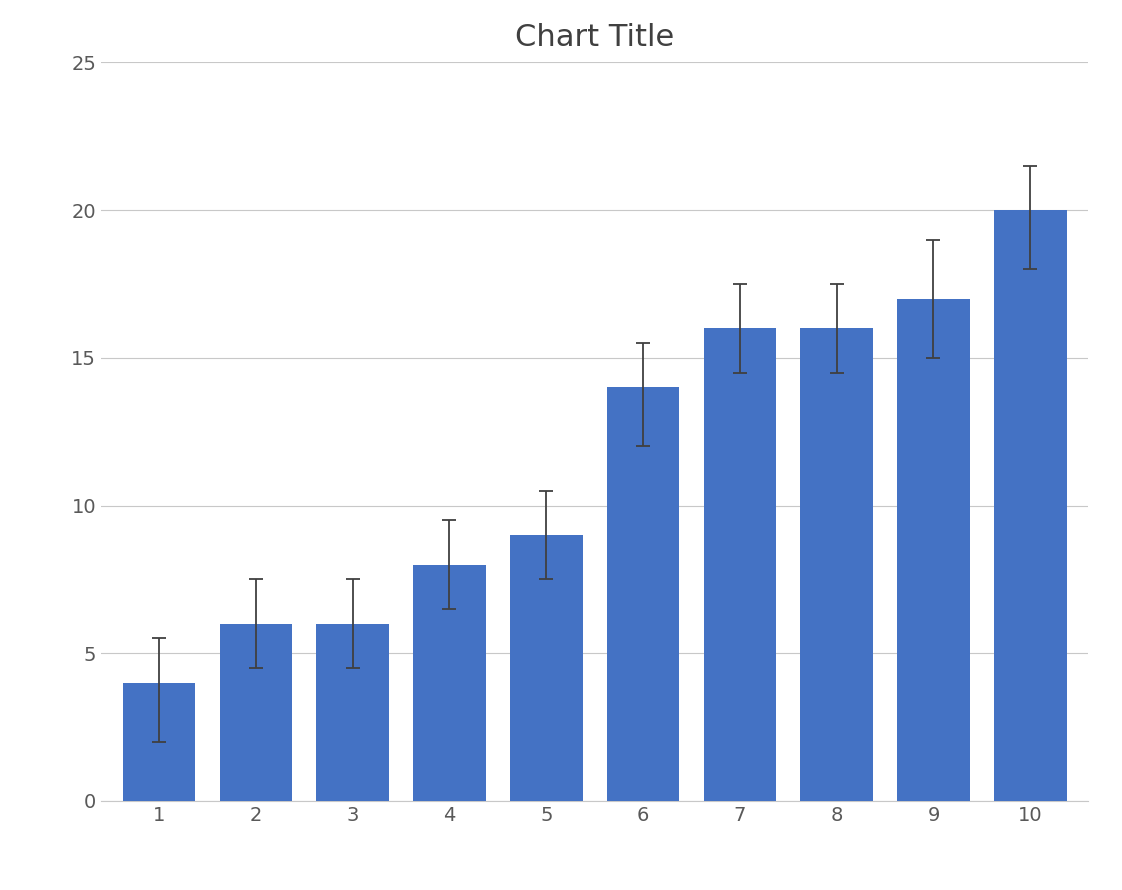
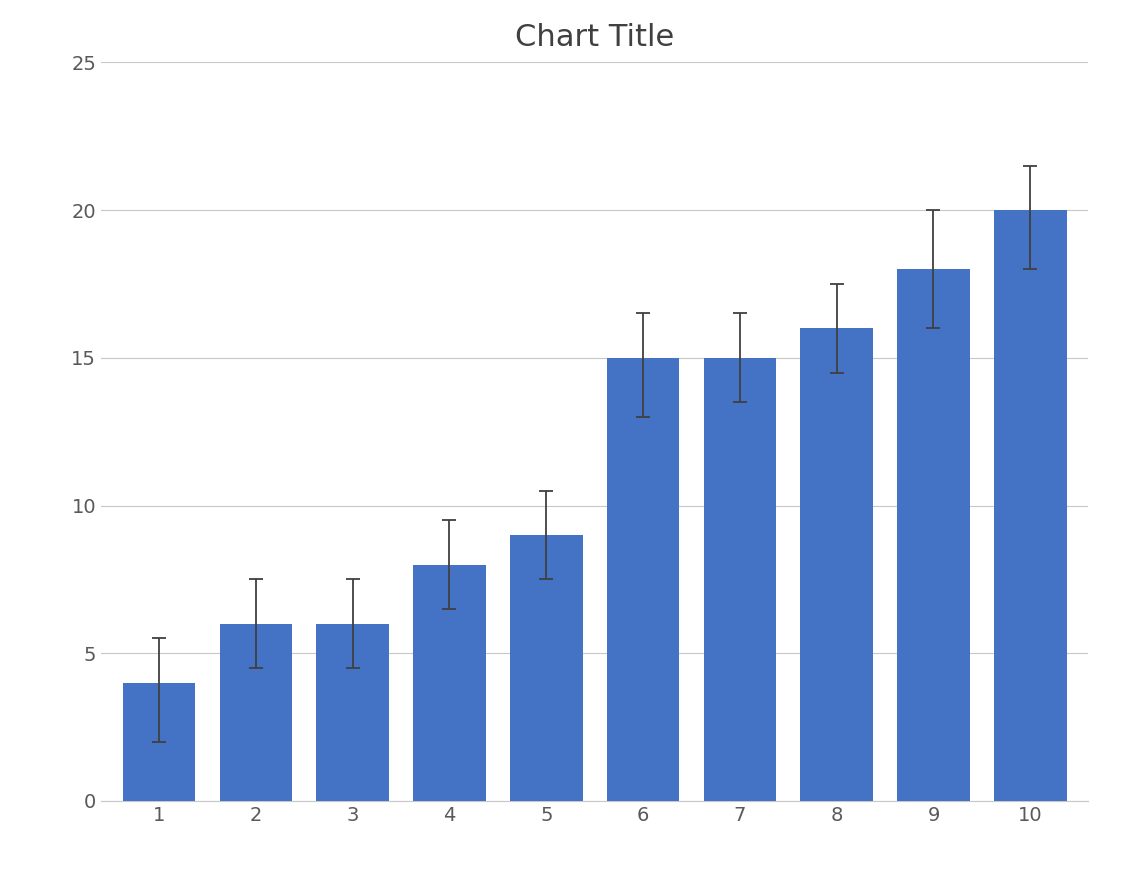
6: 14 -> 15
7: 16 -> 15
9: 17 -> 18
